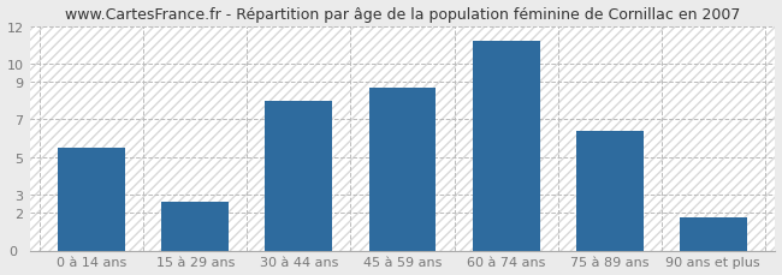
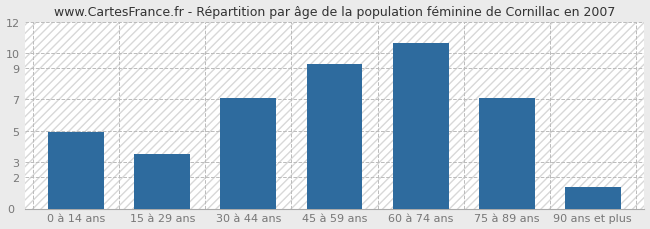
0 à 14 ans: 5.5 -> 4.9
15 à 29 ans: 2.6 -> 3.5
30 à 44 ans: 8.0 -> 7.1
45 à 59 ans: 8.7 -> 9.3
60 à 74 ans: 11.2 -> 10.6
75 à 89 ans: 6.4 -> 7.1
90 ans et plus: 1.8 -> 1.4
